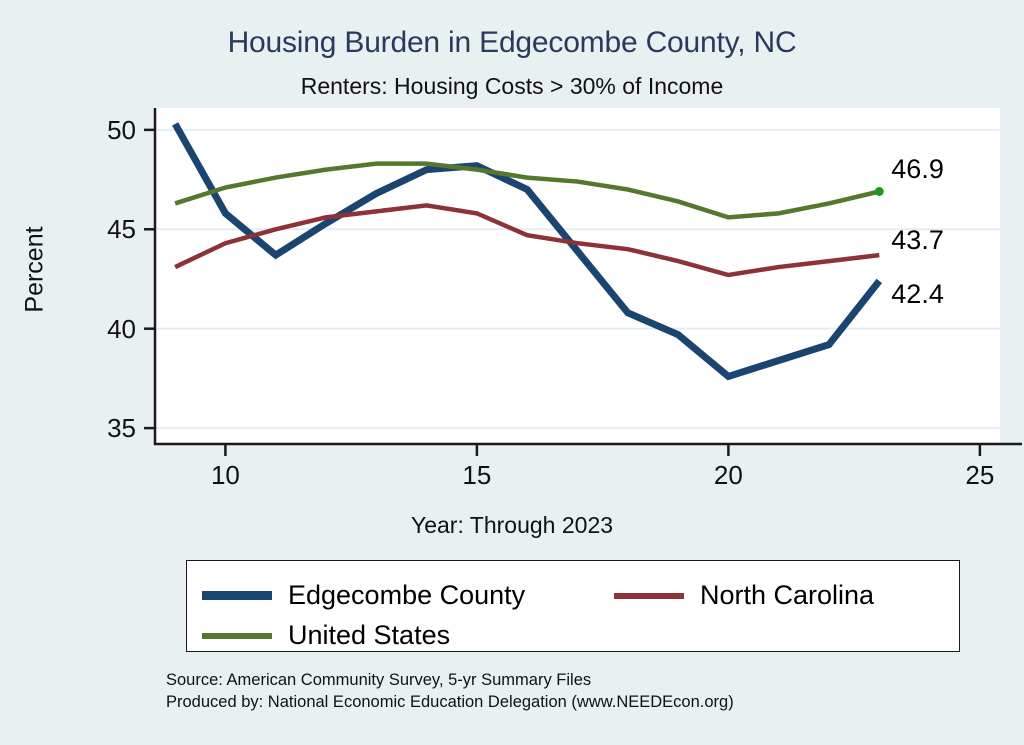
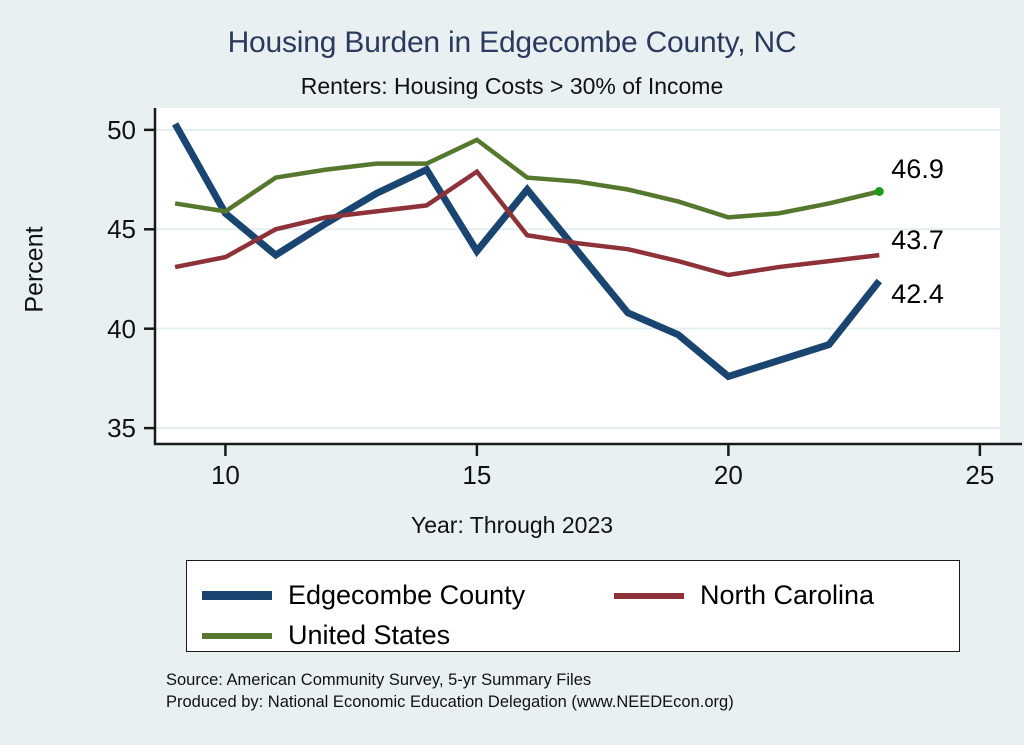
North Carolina/10: 44.3 -> 43.6
United States/10: 47.1 -> 45.9
Edgecombe County/15: 48.2 -> 43.9
North Carolina/15: 45.8 -> 47.9
United States/15: 48.0 -> 49.5
